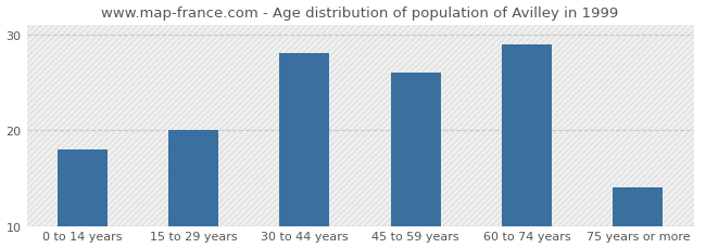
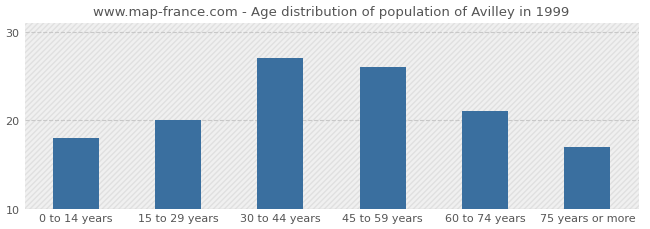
30 to 44 years: 28 -> 27
60 to 74 years: 29 -> 21
75 years or more: 14 -> 17
